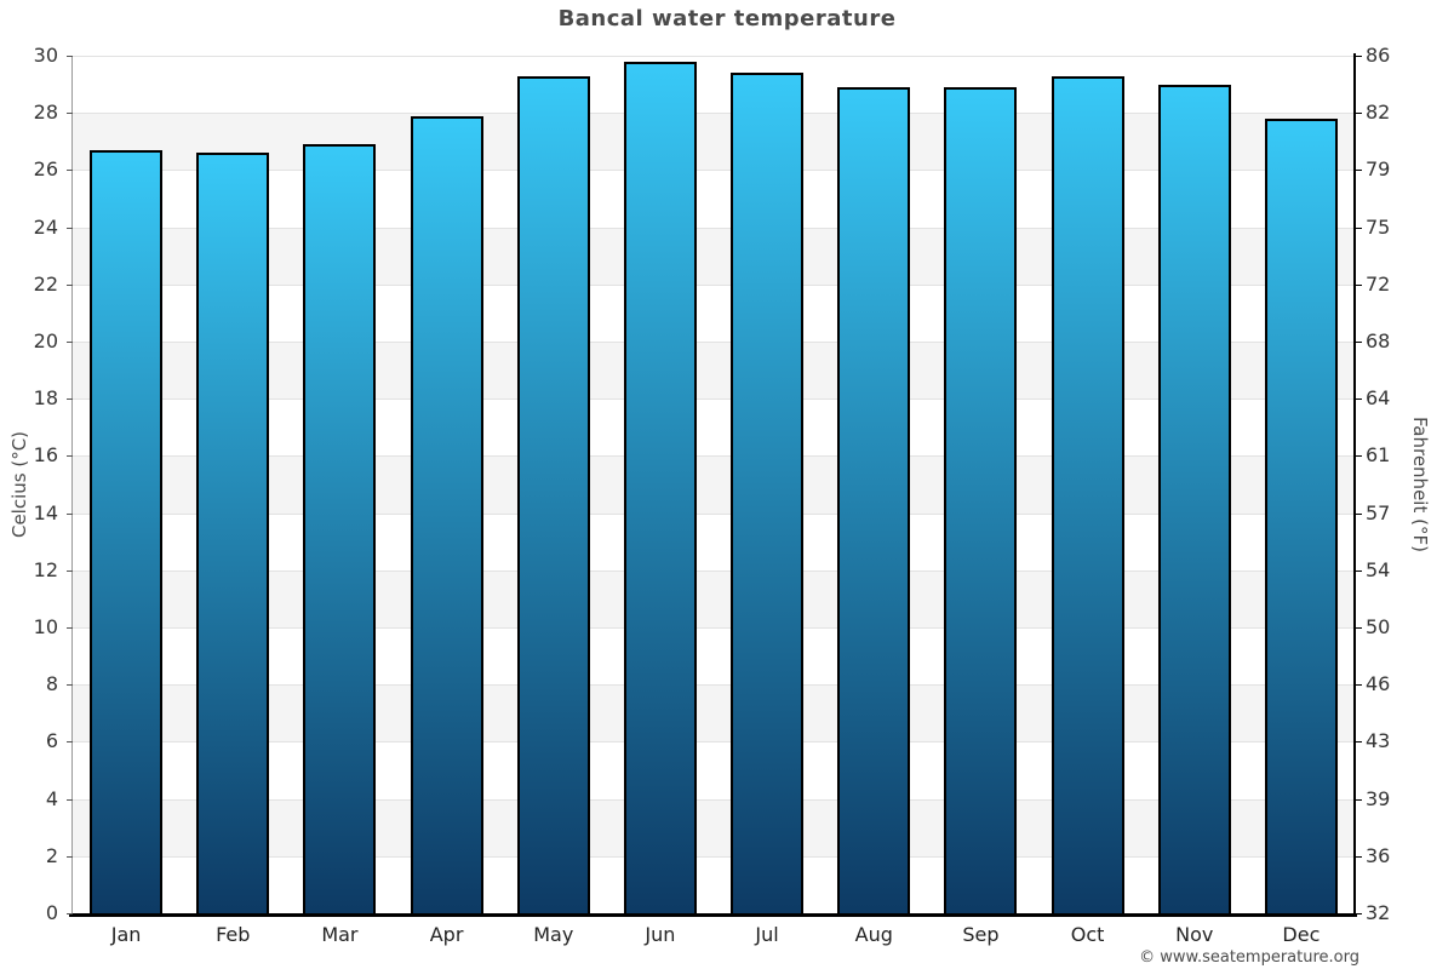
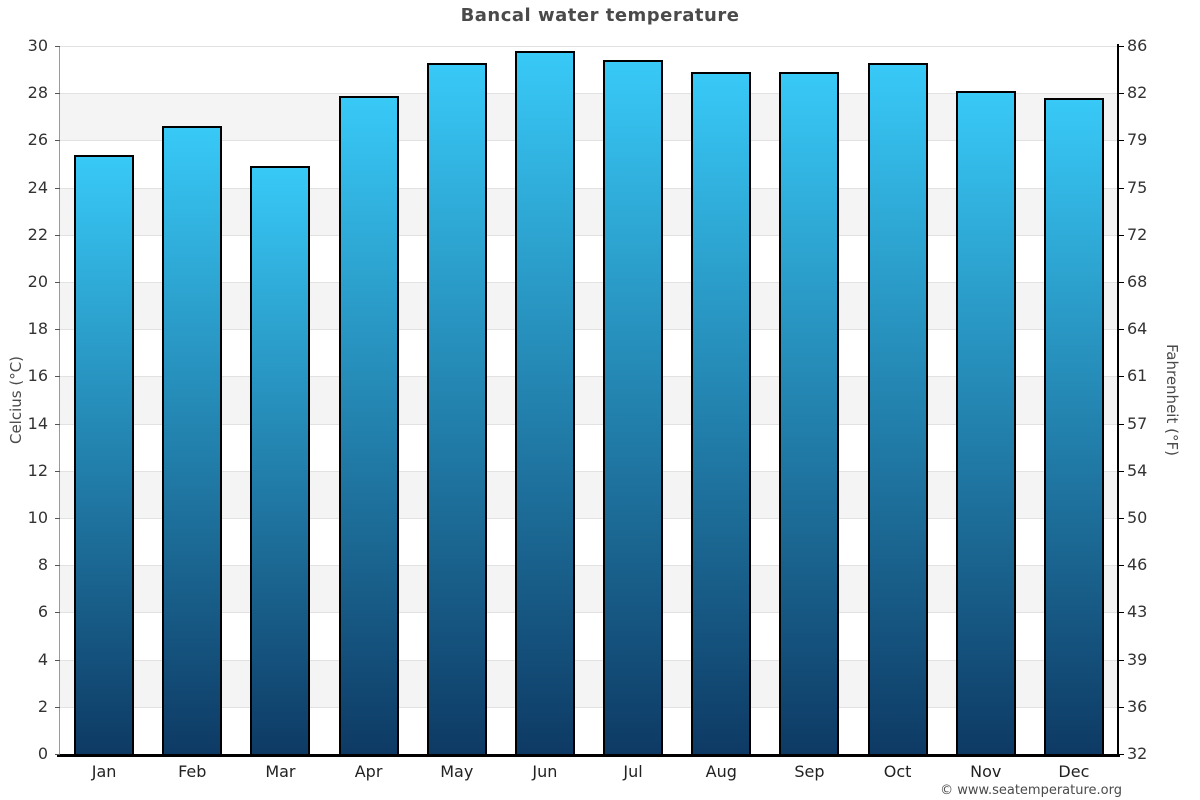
Jan: 26.7 -> 25.4
Mar: 26.9 -> 24.9
Nov: 29.0 -> 28.1
